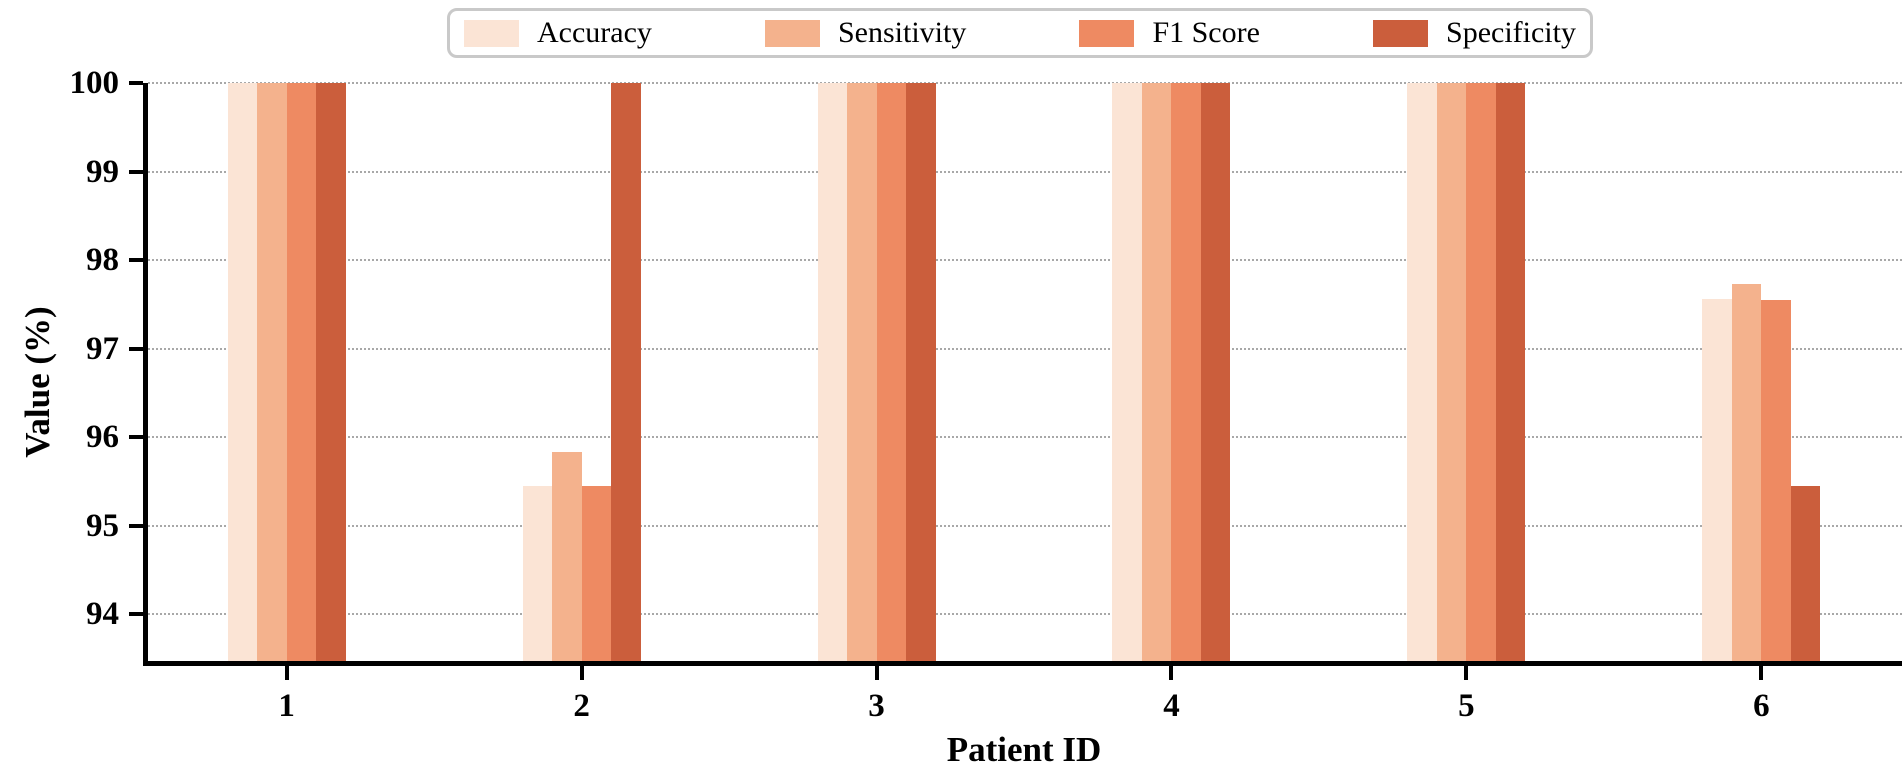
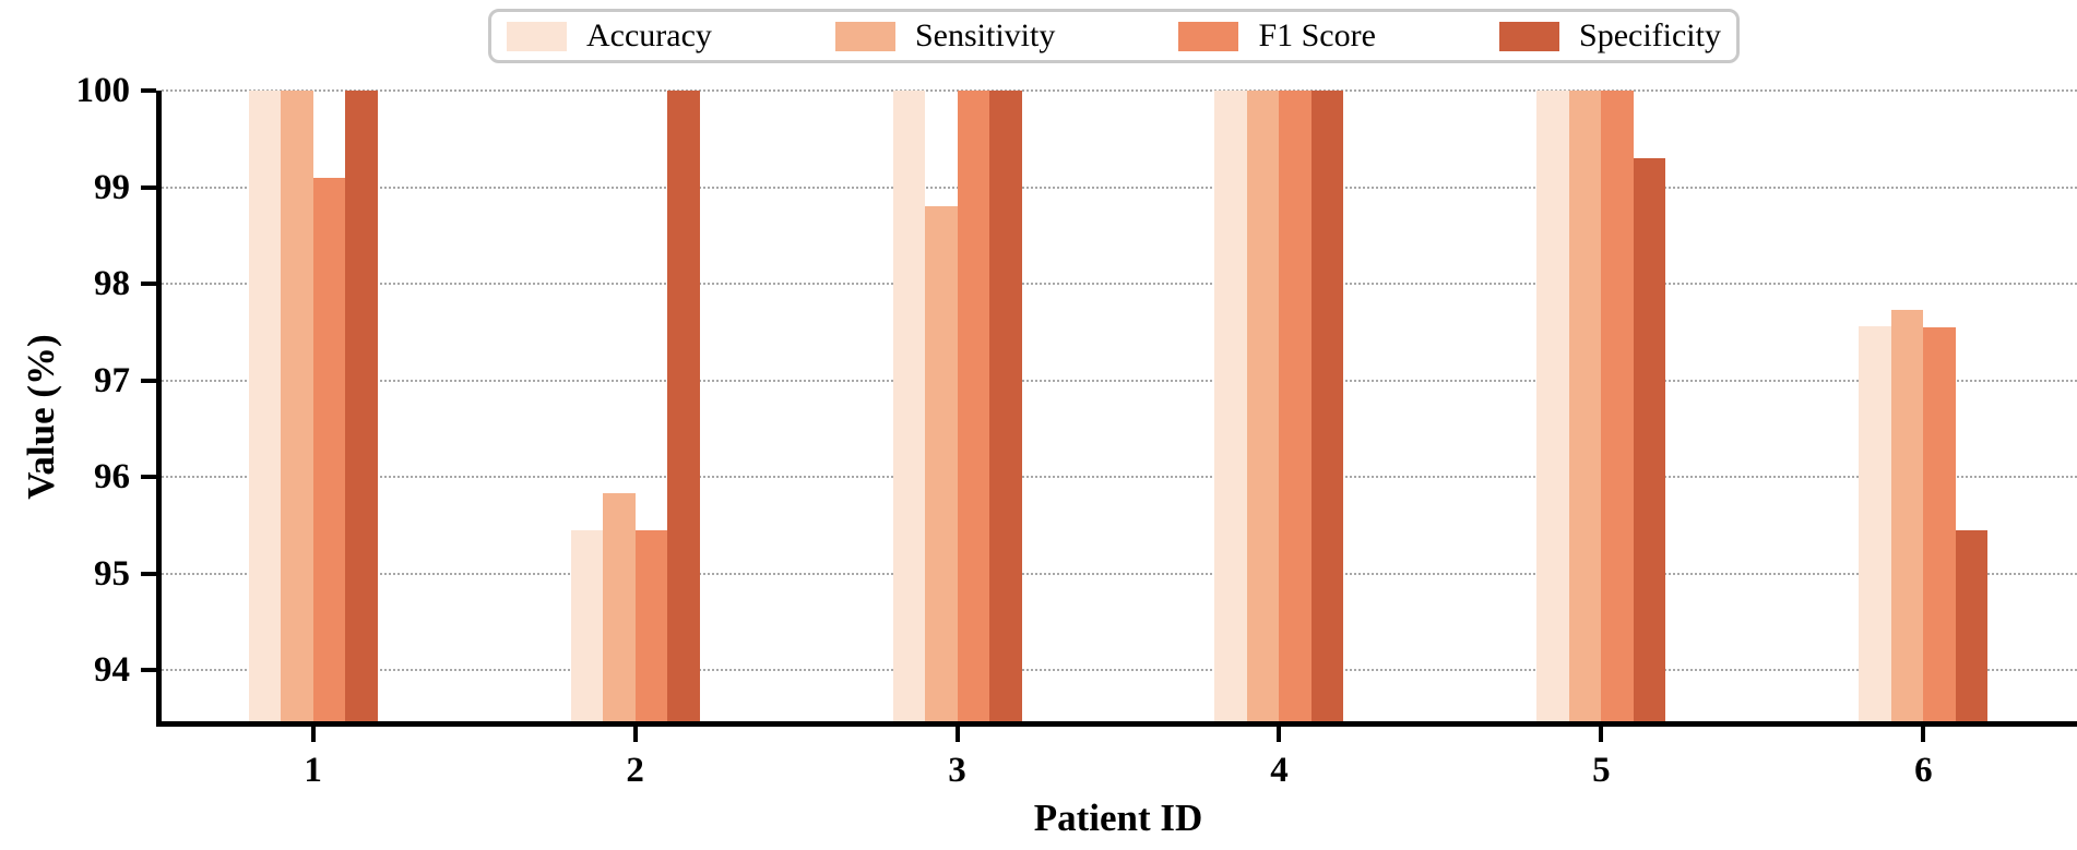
F1 Score/1: 100.0 -> 99.1
Sensitivity/3: 100.0 -> 98.8
Specificity/5: 100.0 -> 99.3
